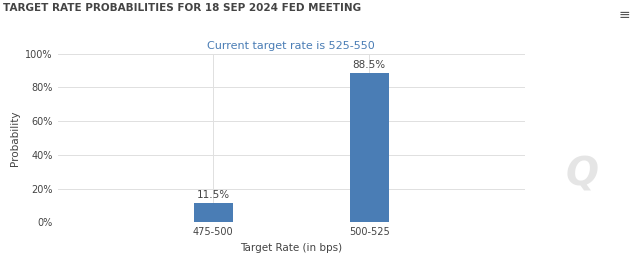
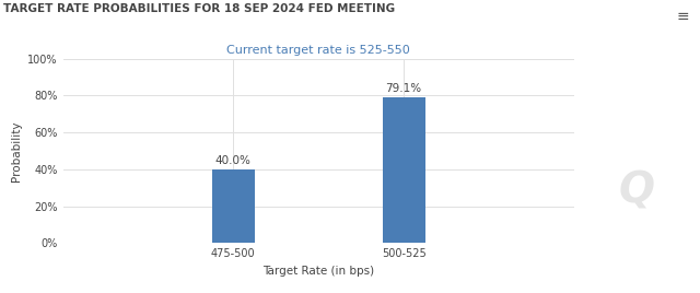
475-500: 11.5% -> 40.0%
500-525: 88.5% -> 79.1%
